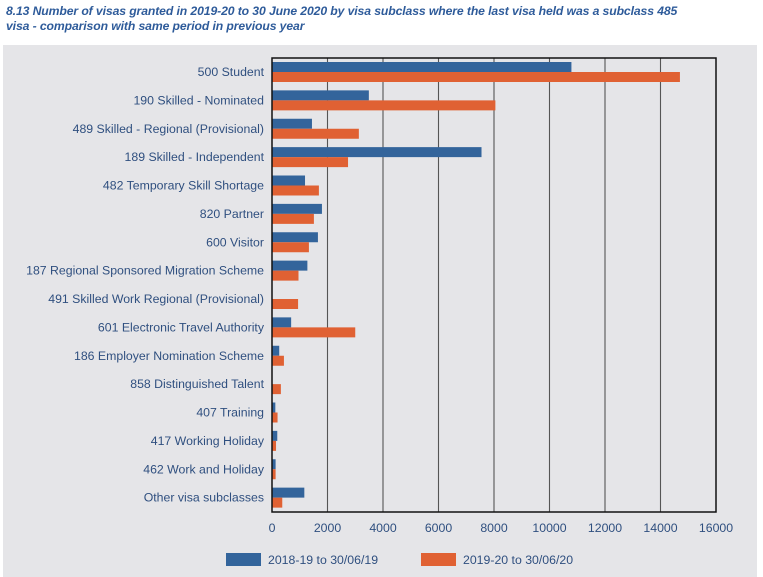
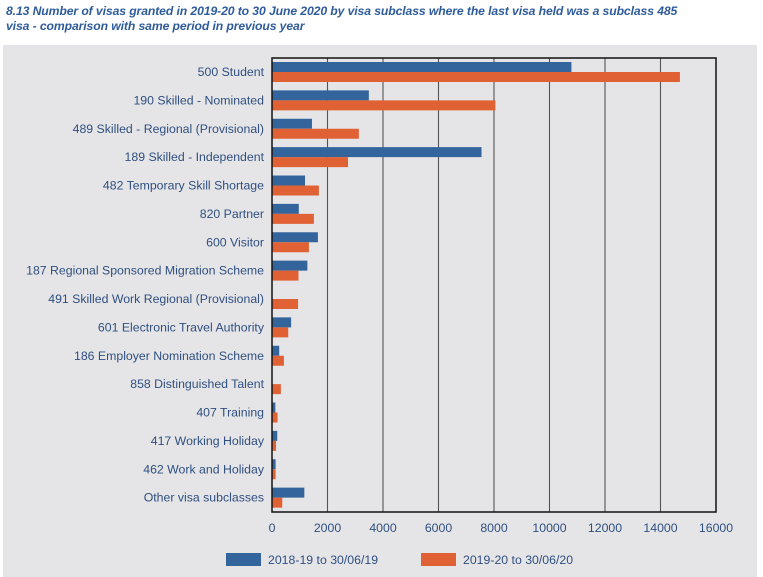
2018-19 to 30/06/19/820 Partner: 1800 -> 1000
2019-20 to 30/06/20/601 Electronic Travel Authority: 3000 -> 600
